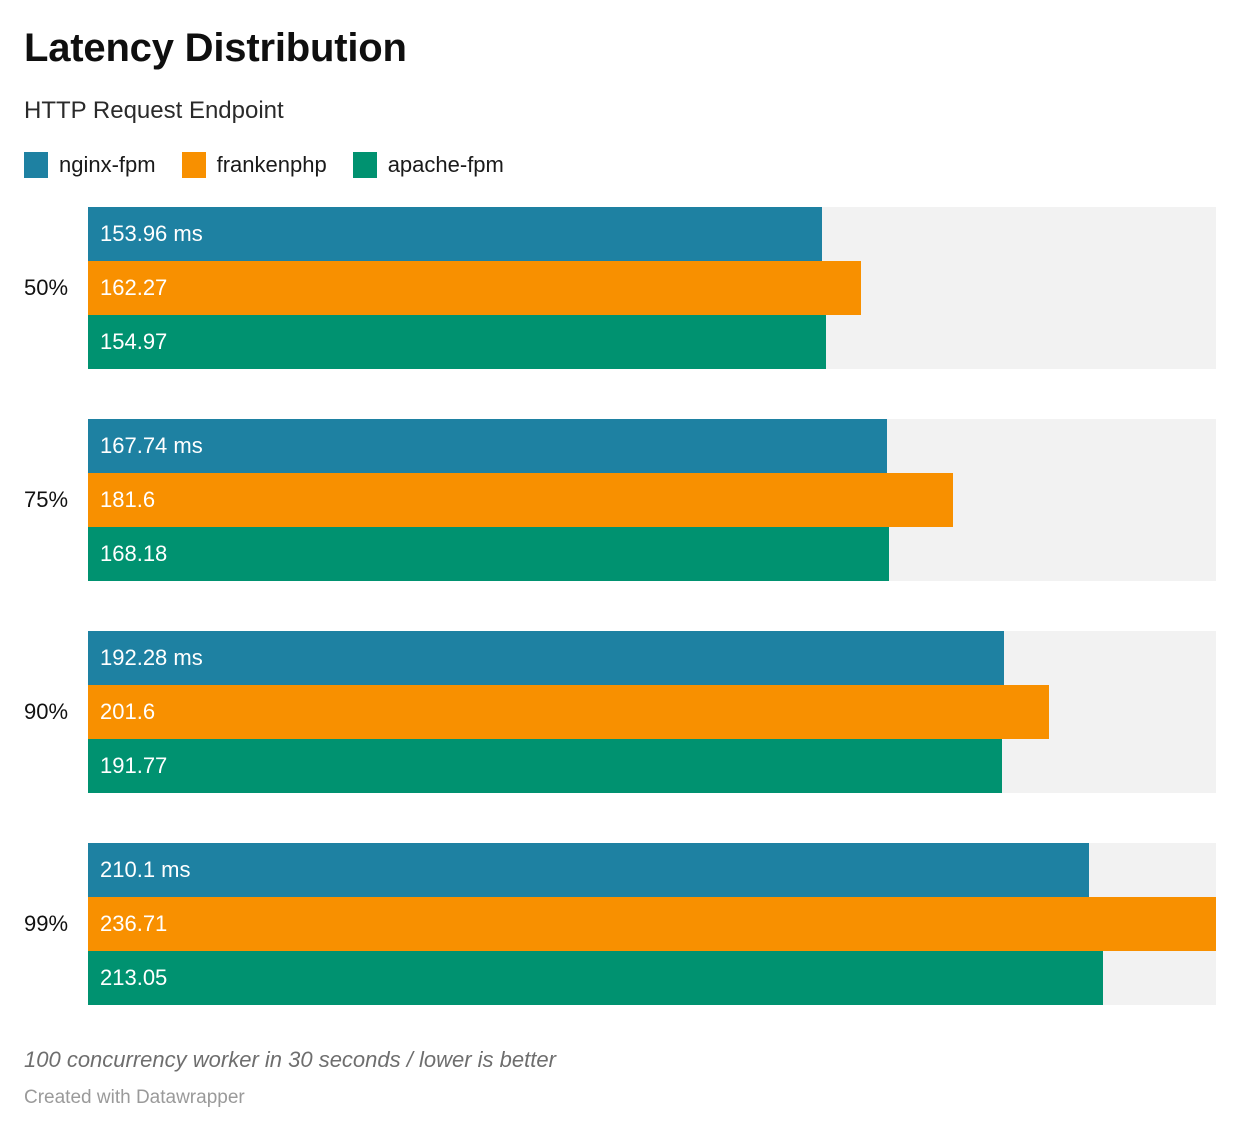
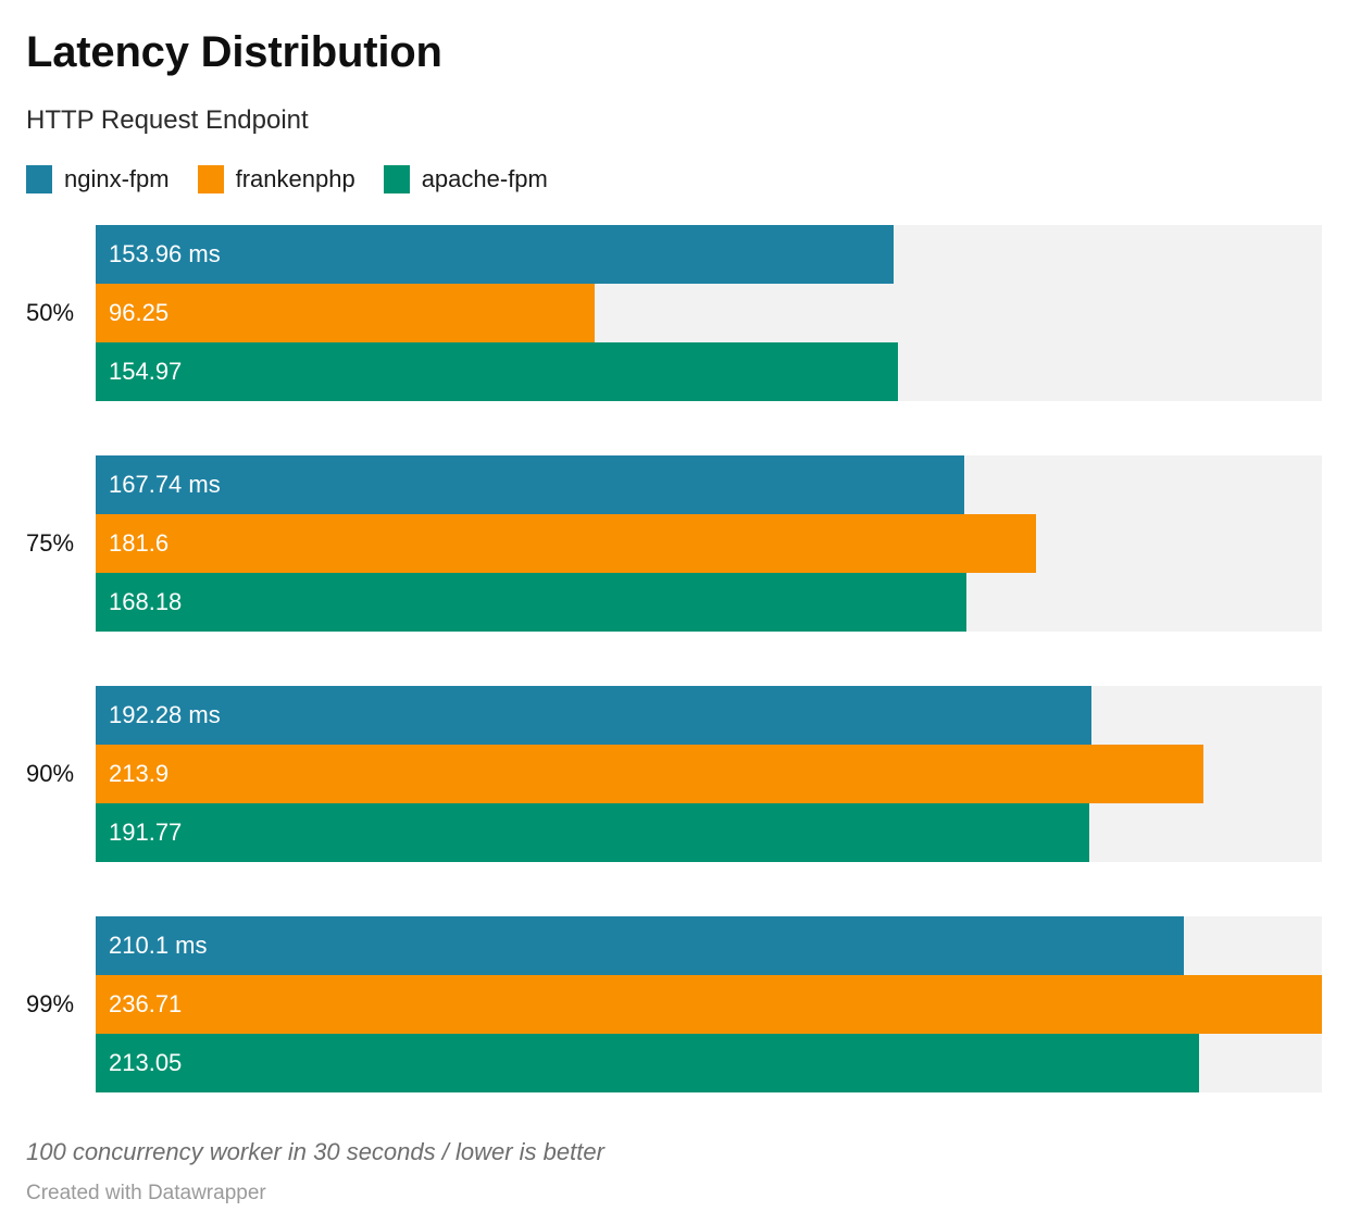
frankenphp/50%: 162.27 -> 96.25
frankenphp/90%: 201.6 -> 213.9
